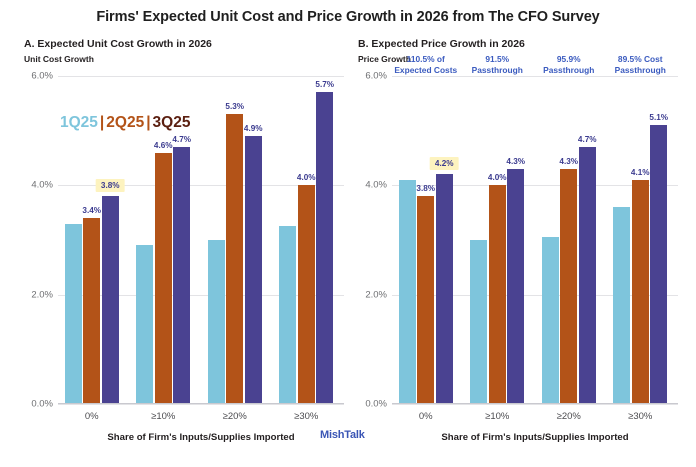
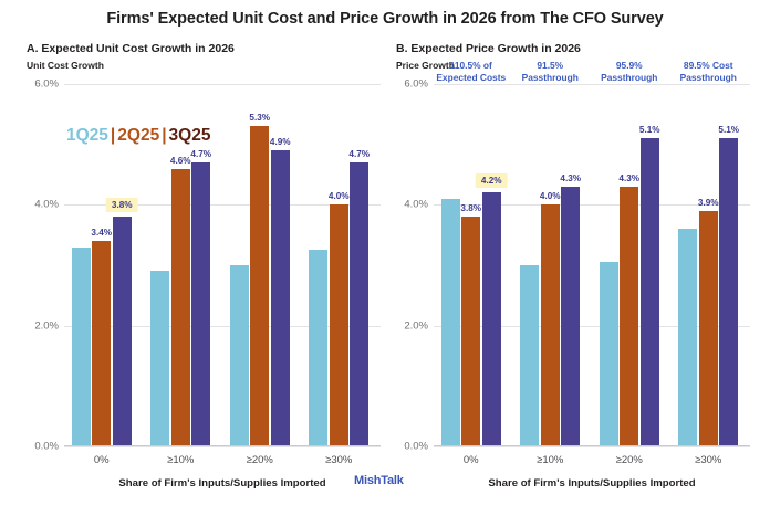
A. Expected Unit Cost Growth in 2026/3Q25/≥30%: 5.7% -> 4.7%
B. Expected Price Growth in 2026/3Q25/≥20%: 4.7% -> 5.1%
B. Expected Price Growth in 2026/2Q25/≥30%: 4.1% -> 3.9%
